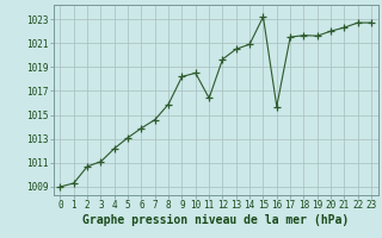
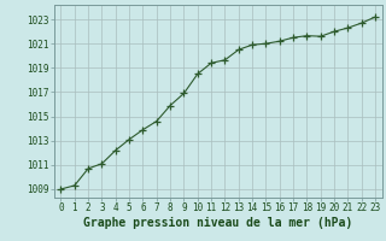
9: 1018.2 -> 1016.9
11: 1016.4 -> 1019.4
15: 1023.2 -> 1021.0
16: 1015.7 -> 1021.2
23: 1022.7 -> 1023.2
